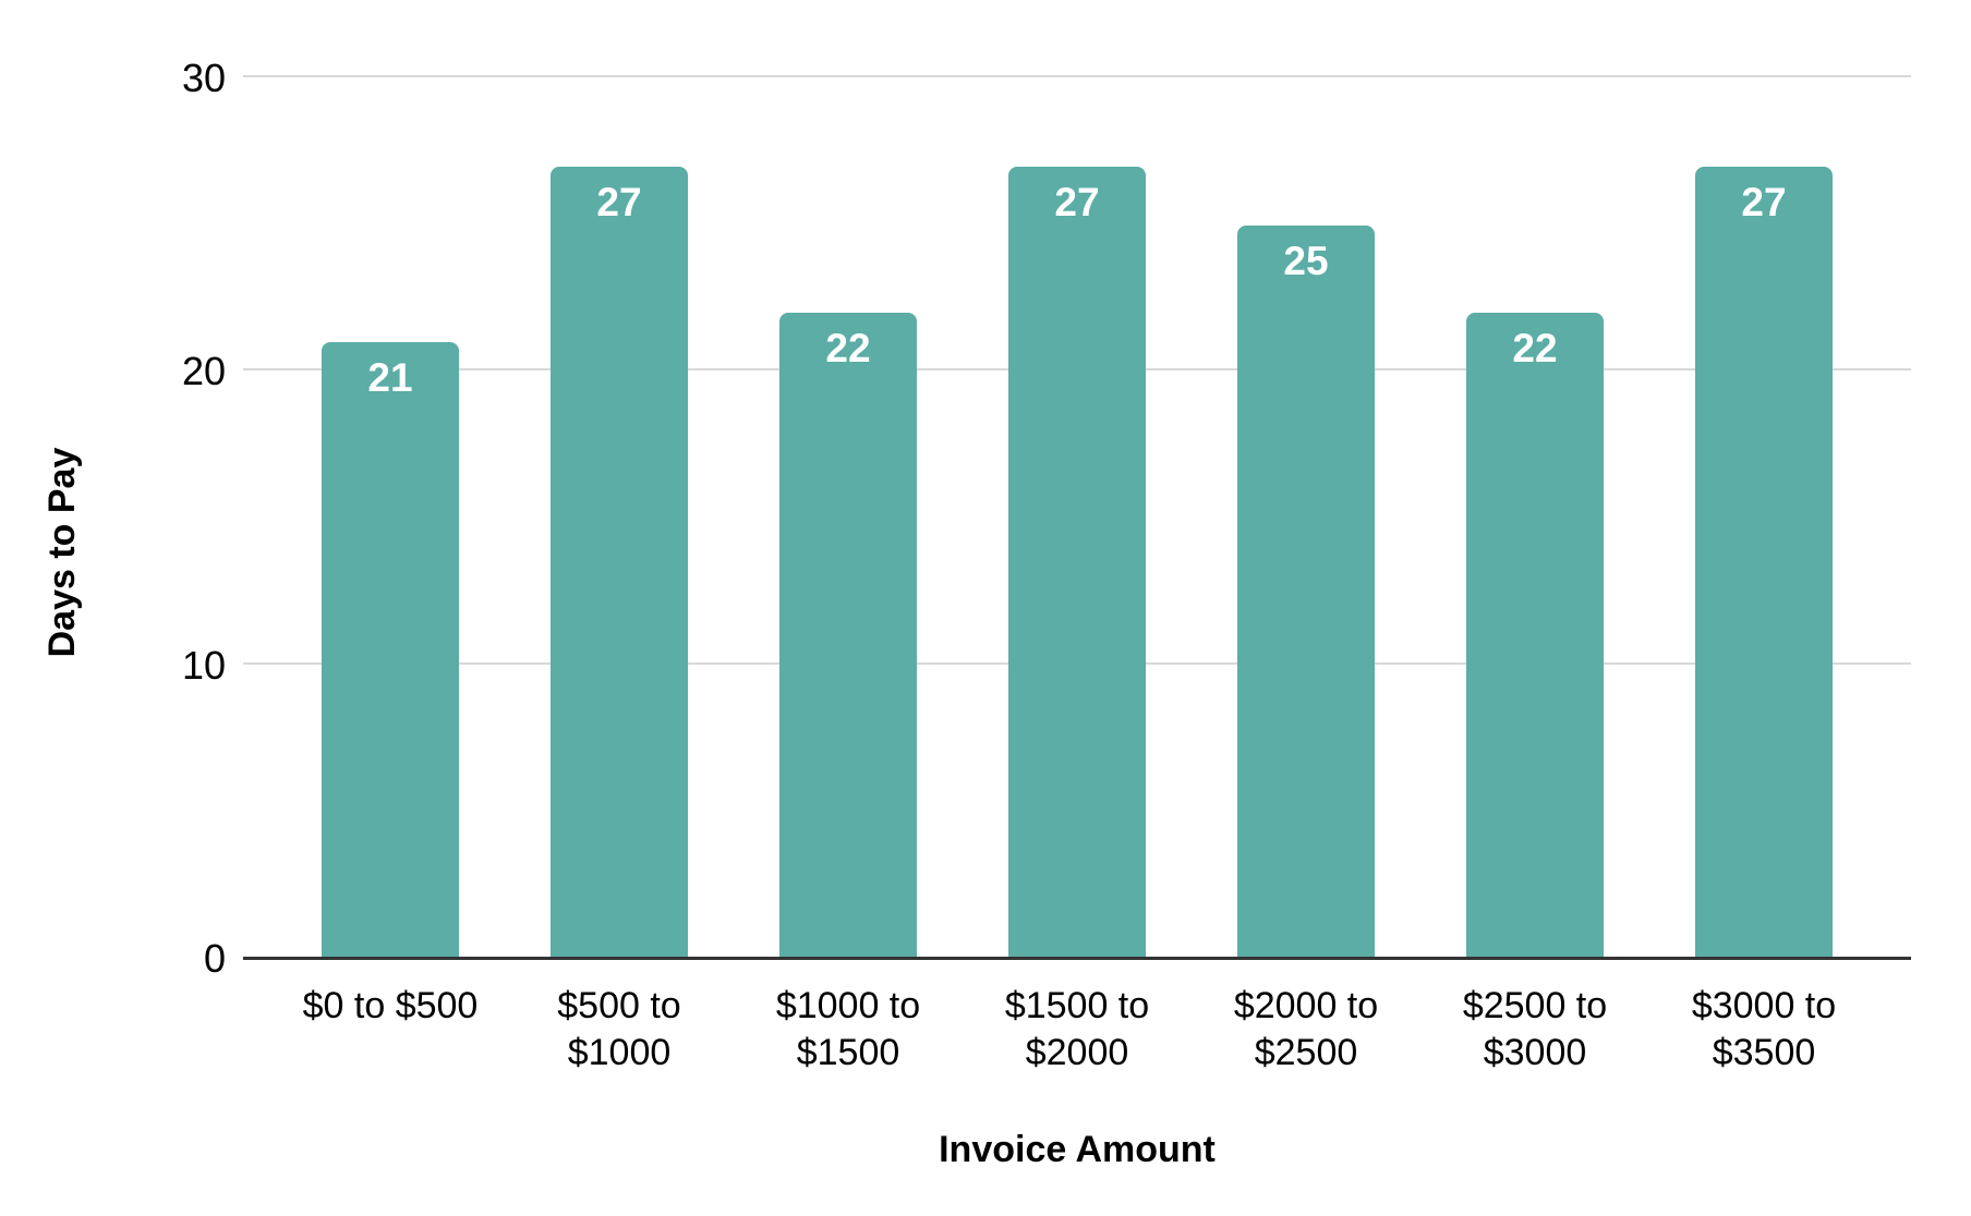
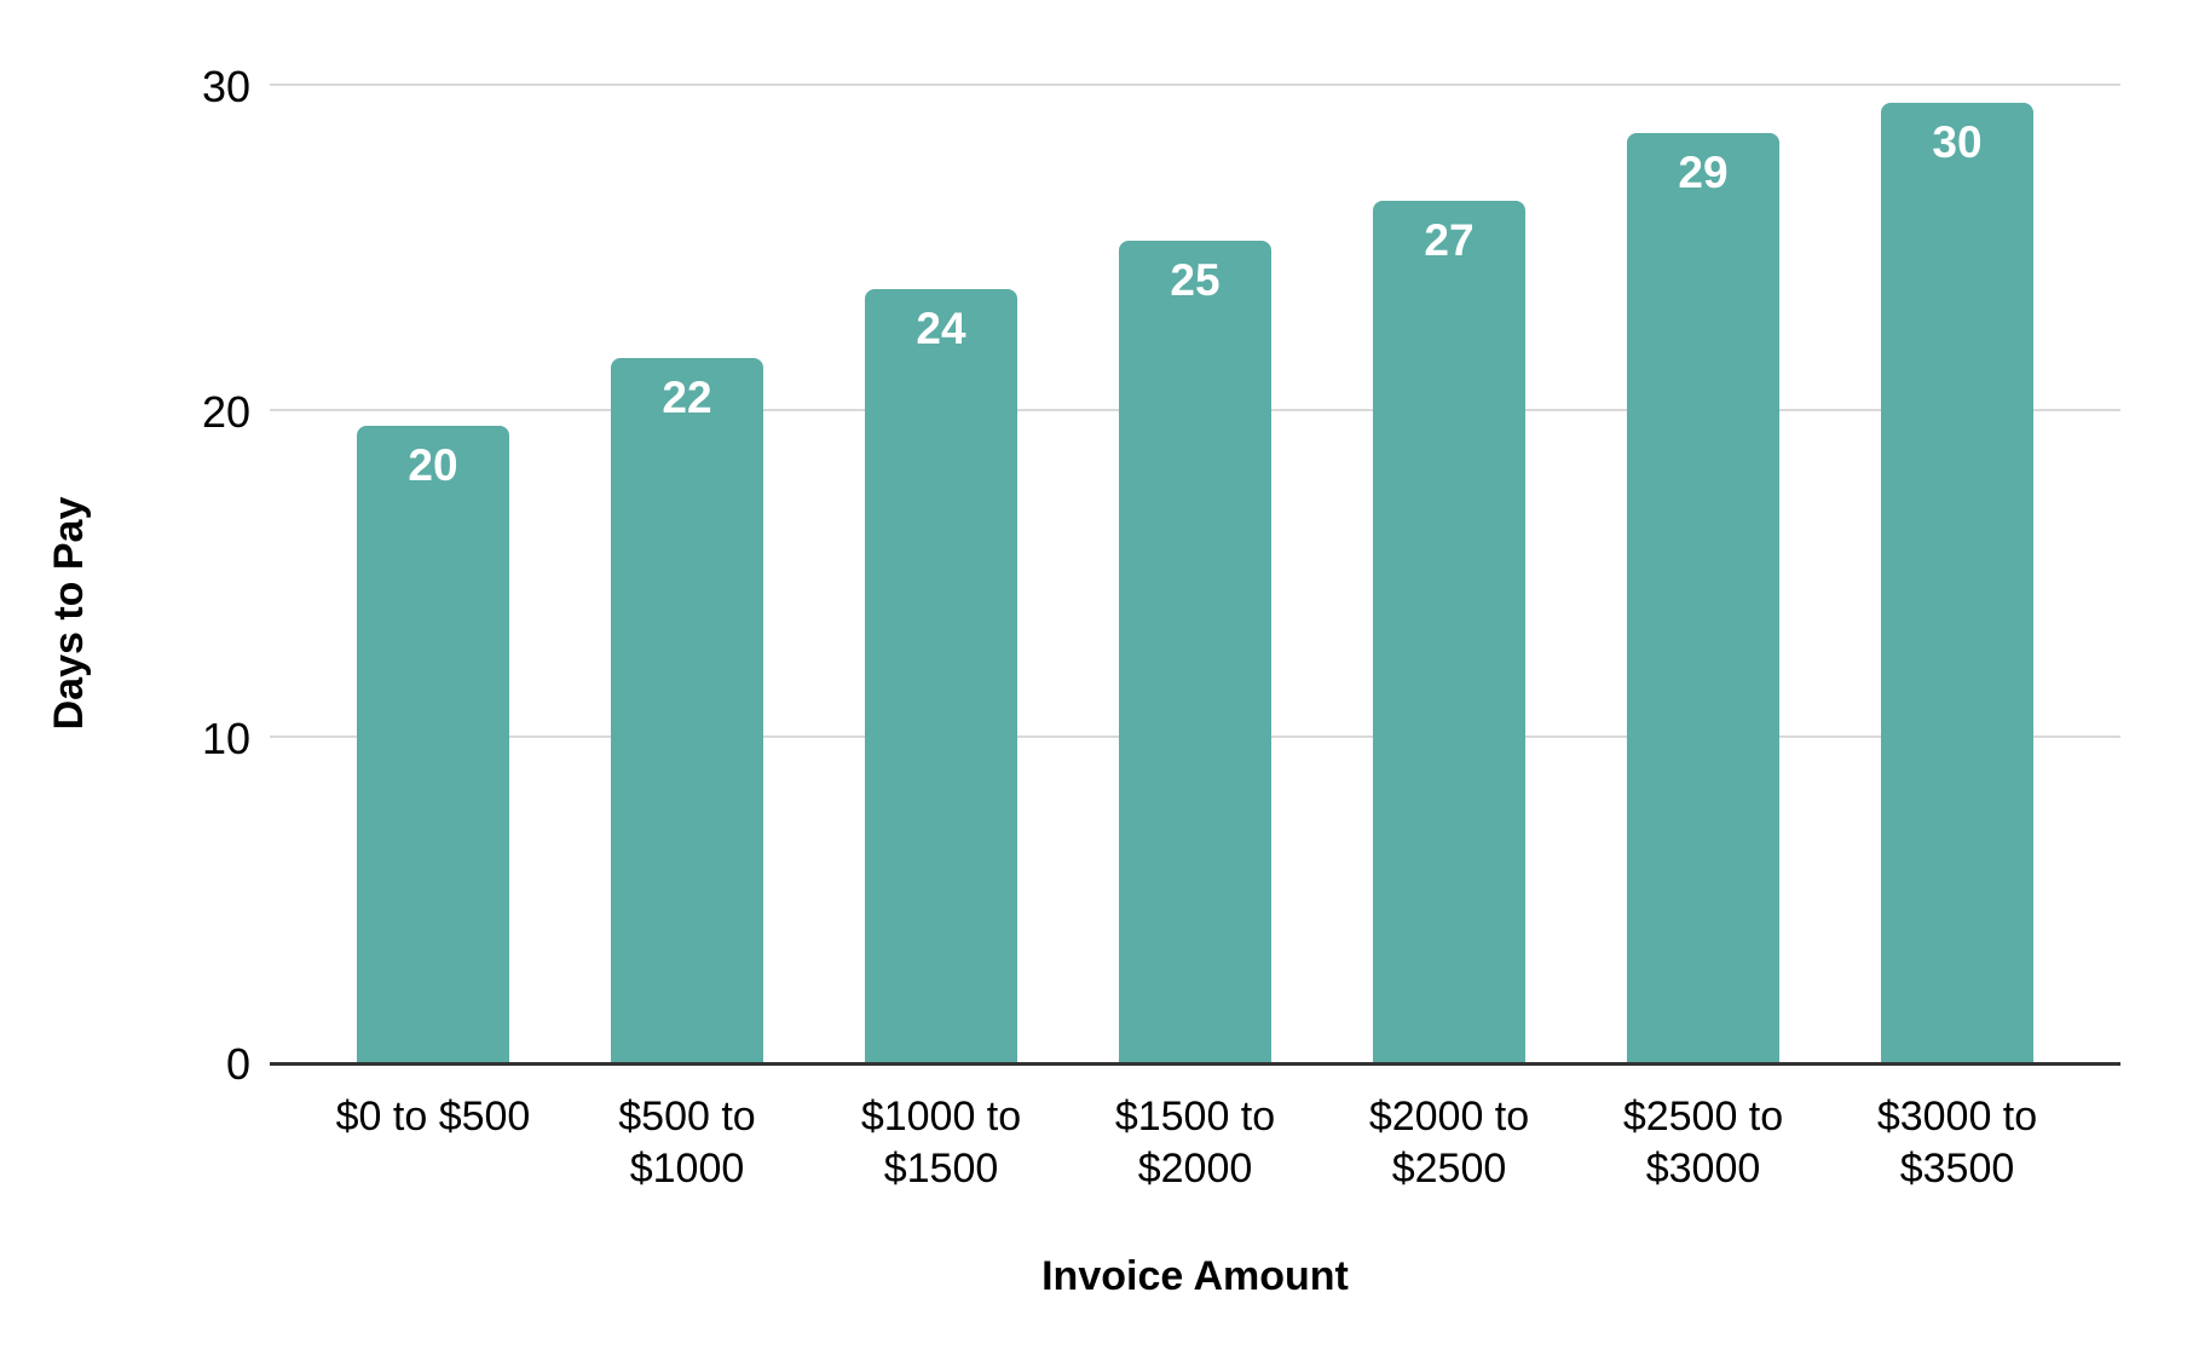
$0 to $500: 21 -> 20
$500 to $1000: 27 -> 22
$1000 to $1500: 22 -> 24
$1500 to $2000: 27 -> 25
$2000 to $2500: 25 -> 27
$2500 to $3000: 22 -> 29
$3000 to $3500: 27 -> 30
